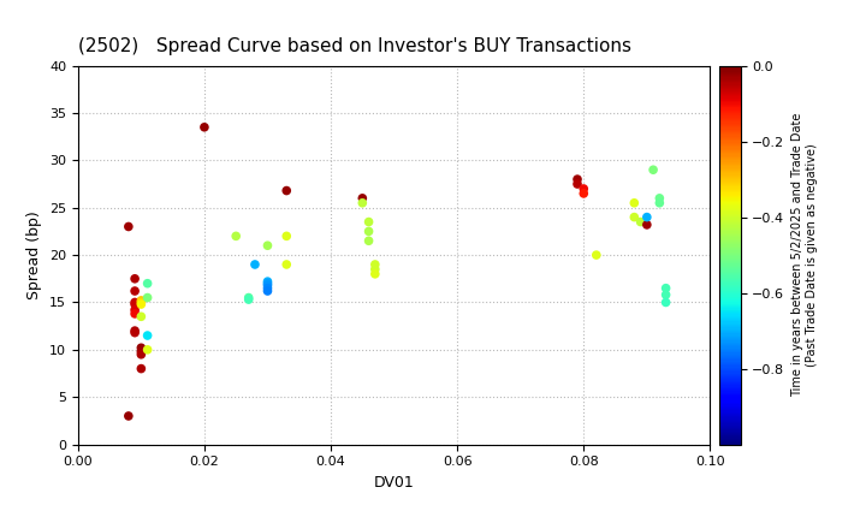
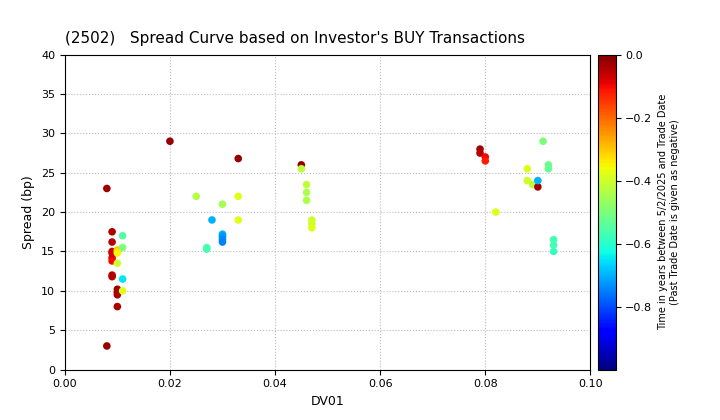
0.02: 33.5 -> 29.0
